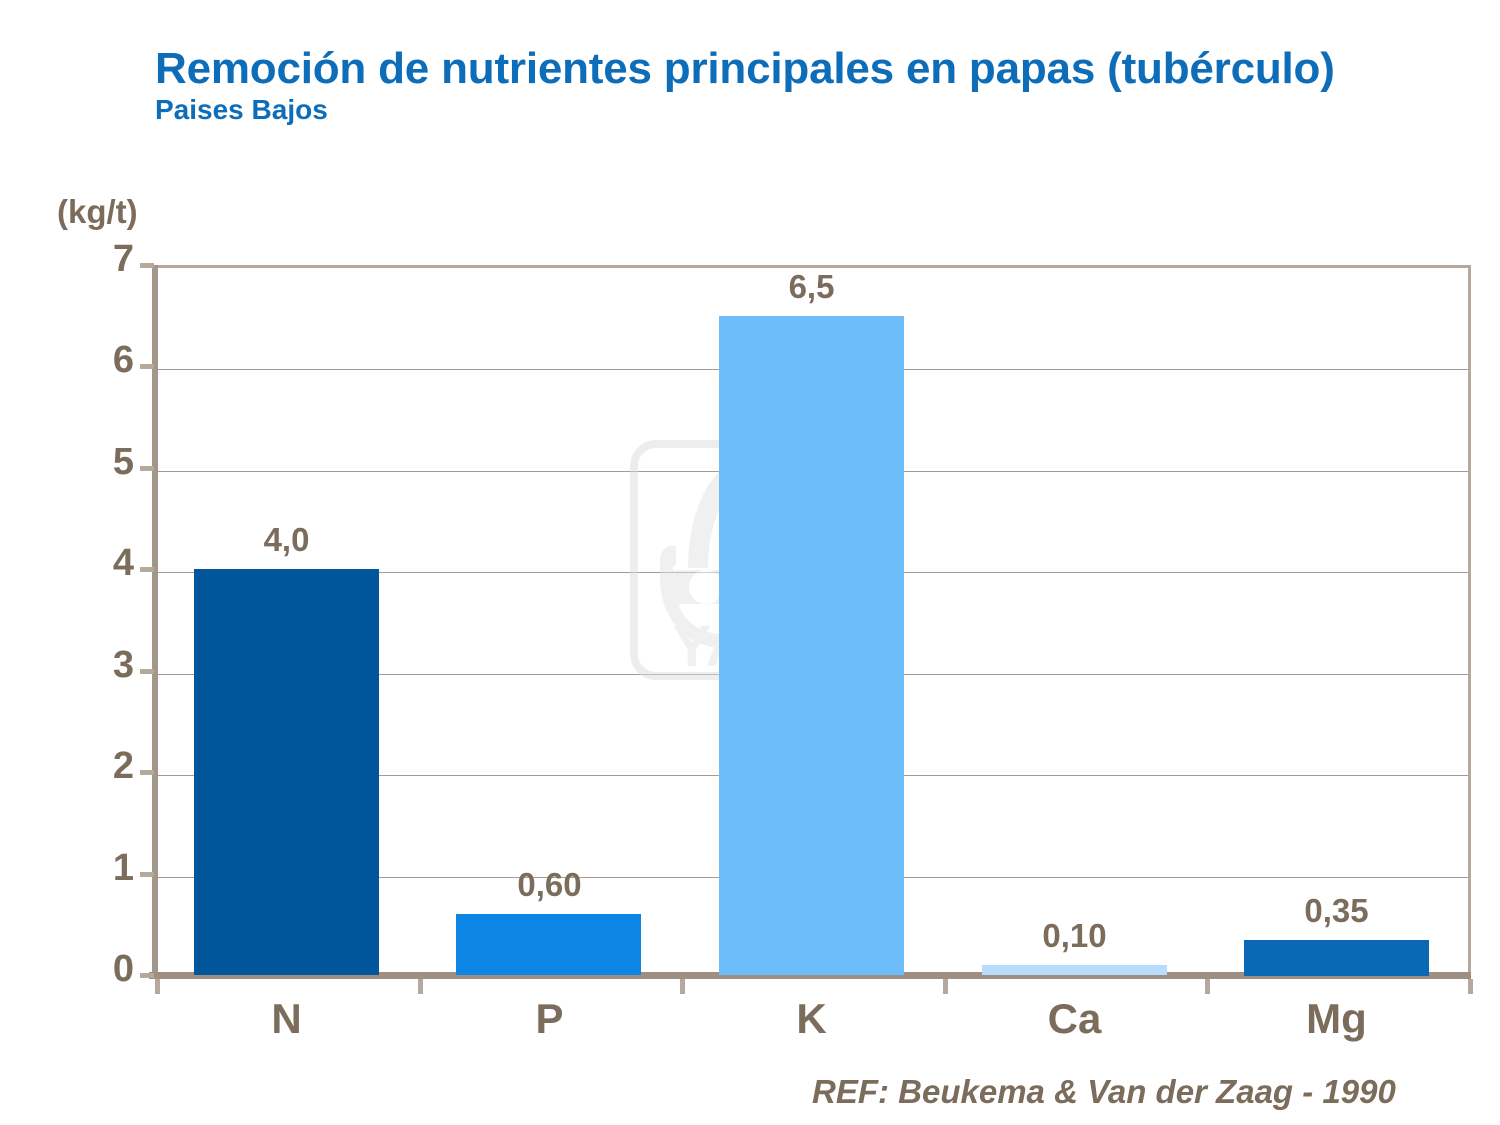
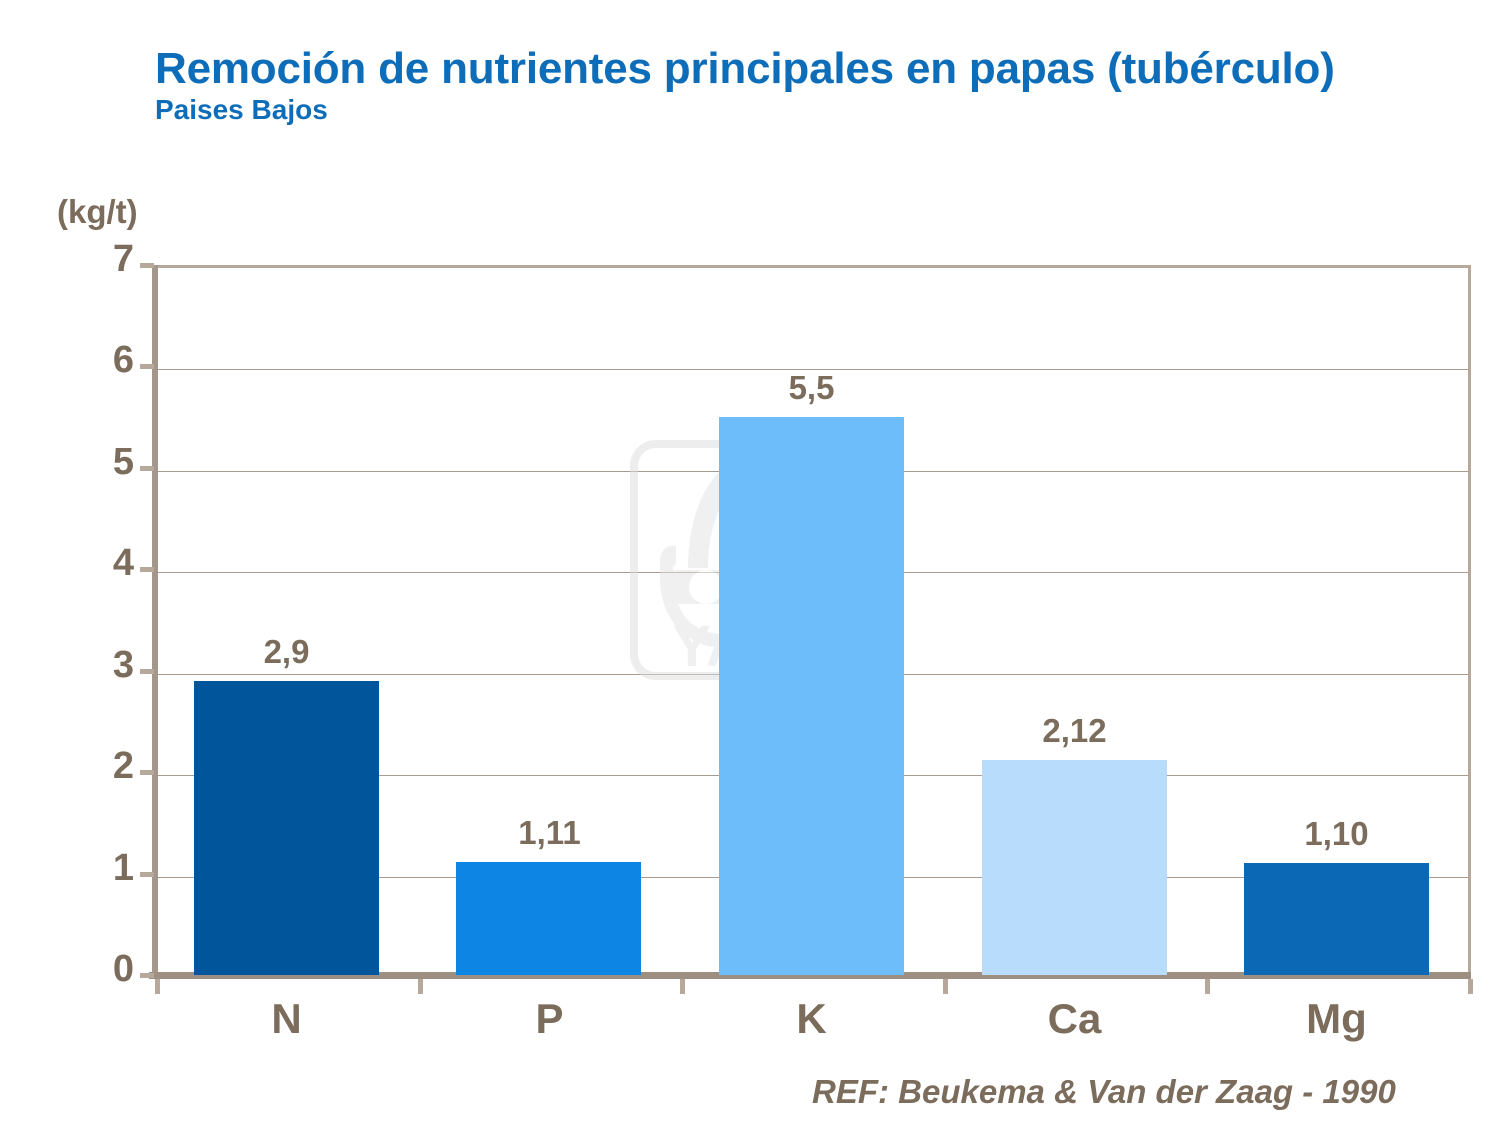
N: 4,0 -> 2,9
P: 0,60 -> 1,11
K: 6,5 -> 5,5
Ca: 0,10 -> 2,12
Mg: 0,35 -> 1,10
